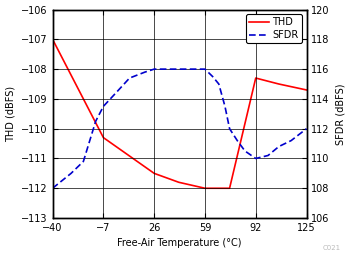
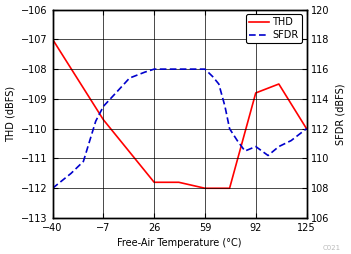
THD/−7: -110.3 -> -109.7
THD/26: -111.5 -> -111.8
THD/92: -108.3 -> -108.8
SFDR/92: 110.0 -> 110.8
THD/125: -108.7 -> -110.0
